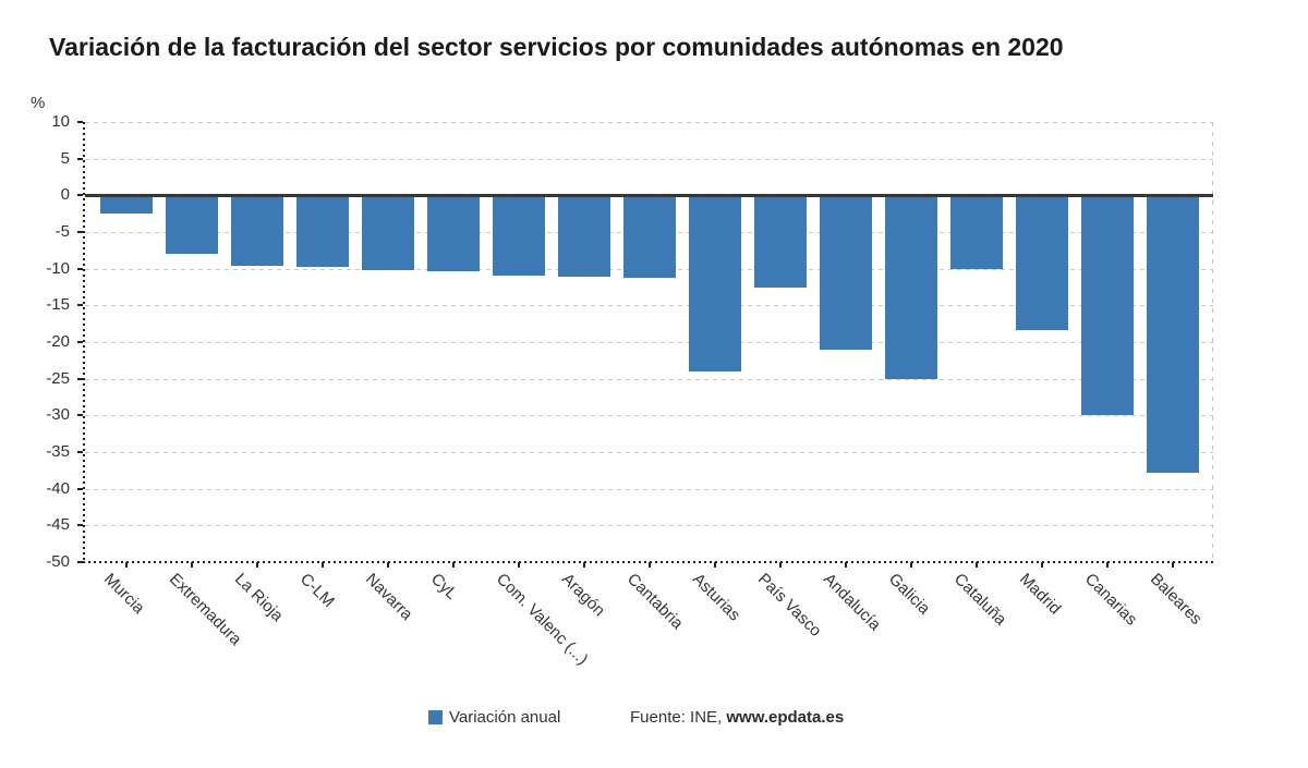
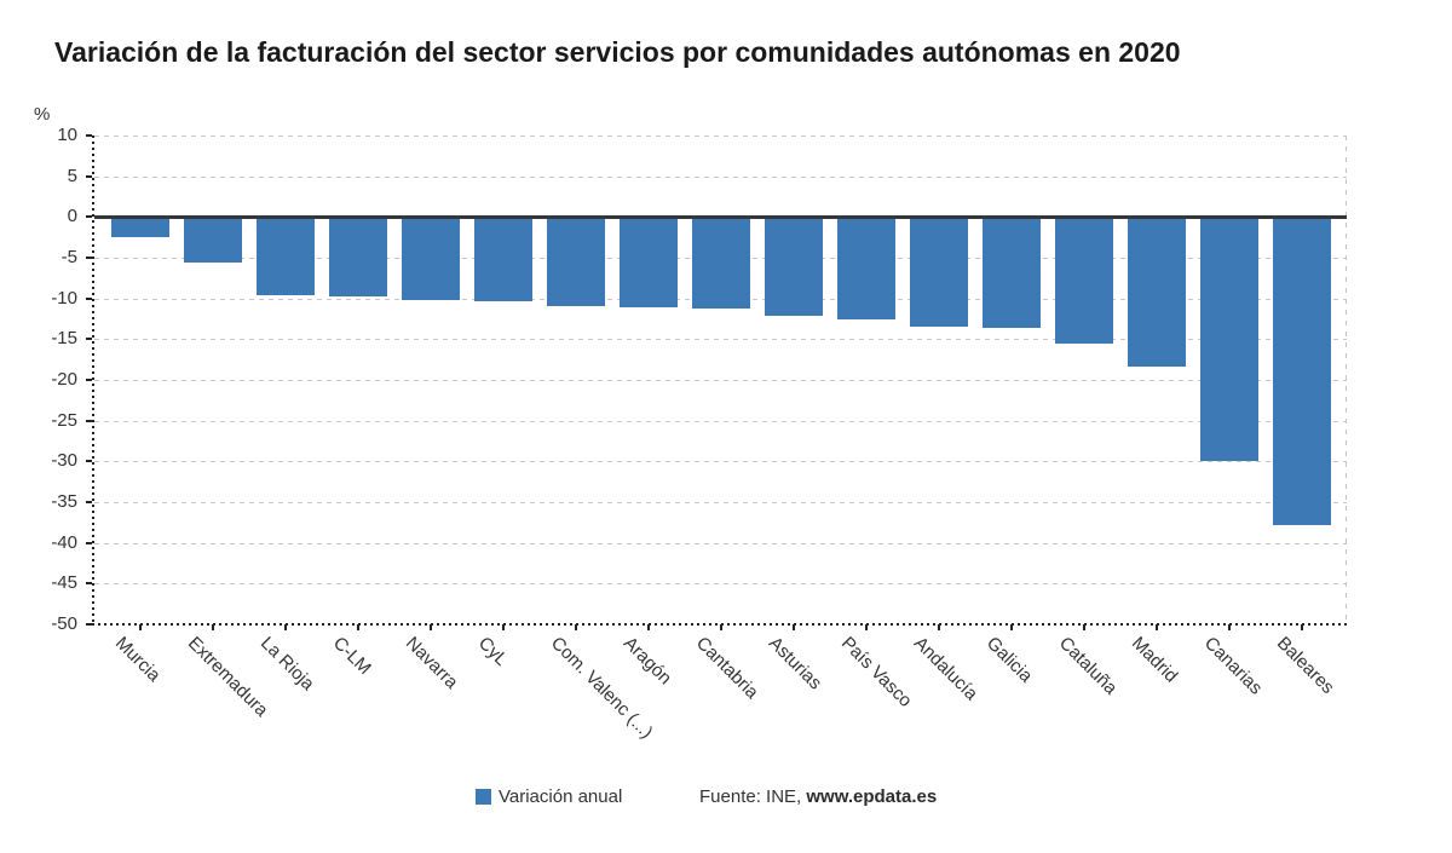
Extremadura: -8 -> -6
Asturias: -24 -> -12
Andalucía: -21 -> -13
Galicia: -25 -> -14
Cataluña: -10 -> -16
